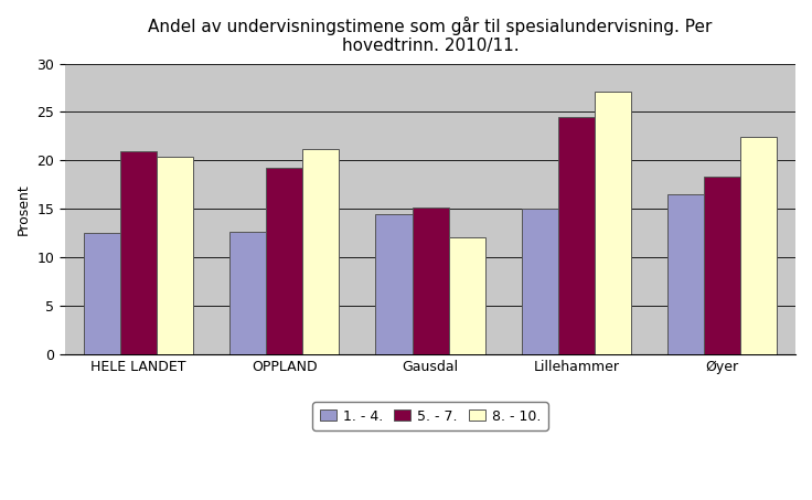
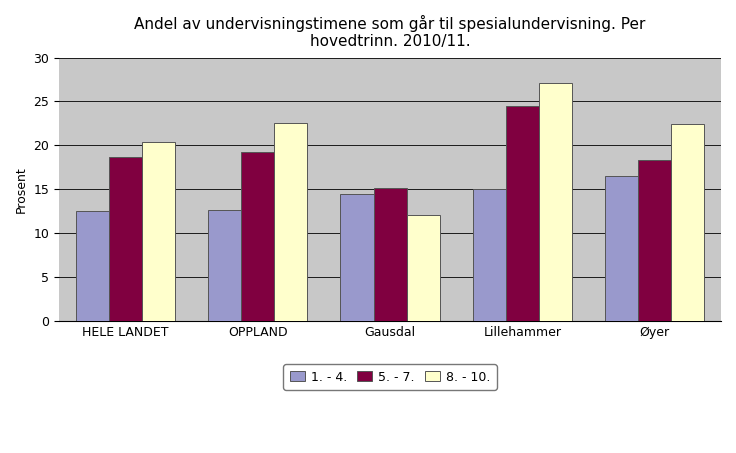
5. - 7./HELE LANDET: 21.0 -> 18.7
8. - 10./OPPLAND: 21.2 -> 22.5
